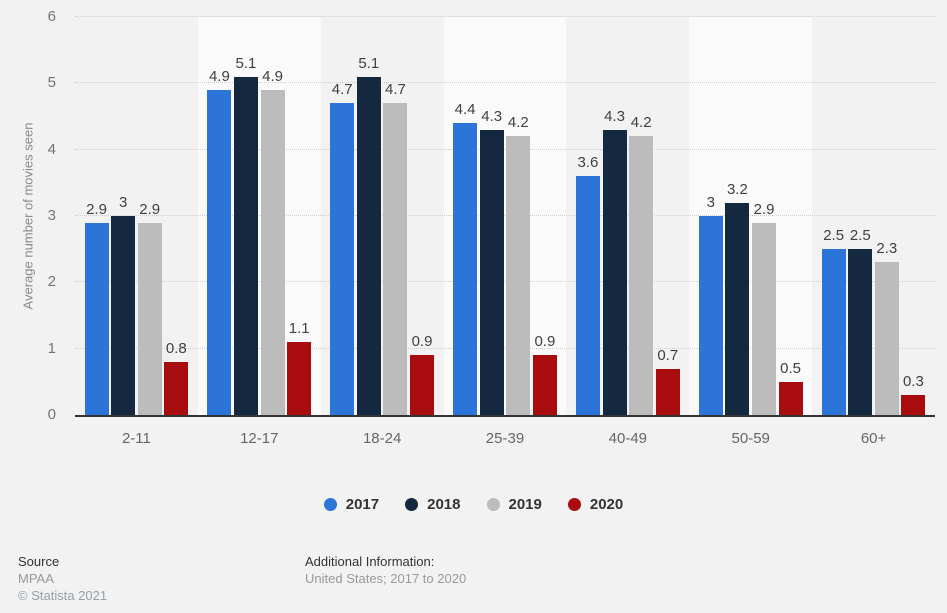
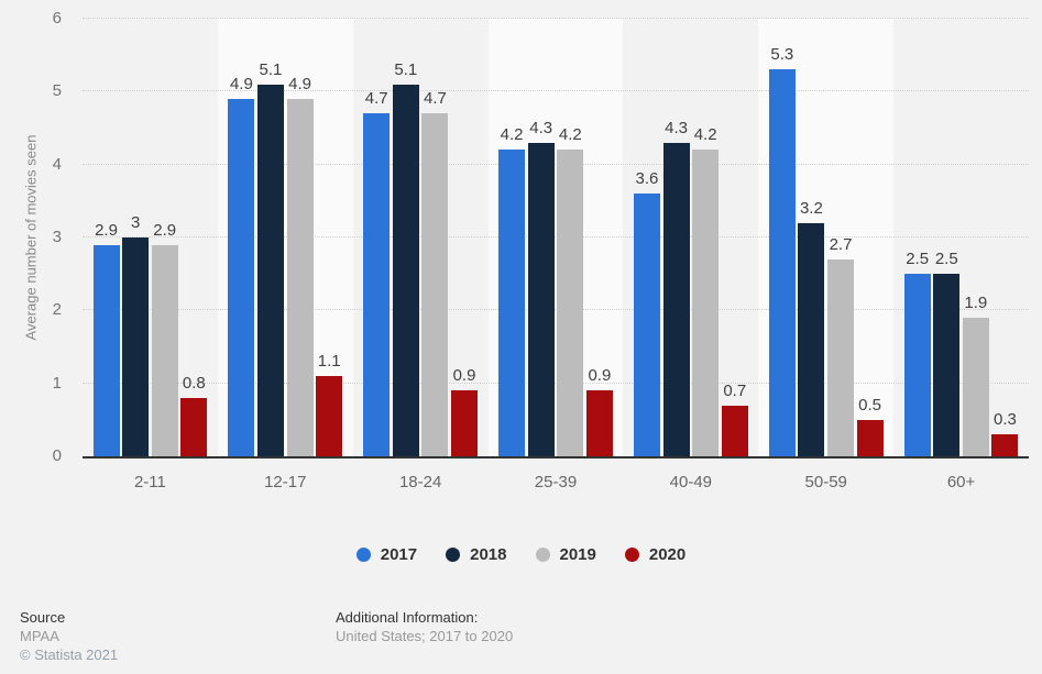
2017/25-39: 4.4 -> 4.2
2017/50-59: 3 -> 5.3
2019/50-59: 2.9 -> 2.7
2019/60+: 2.3 -> 1.9
